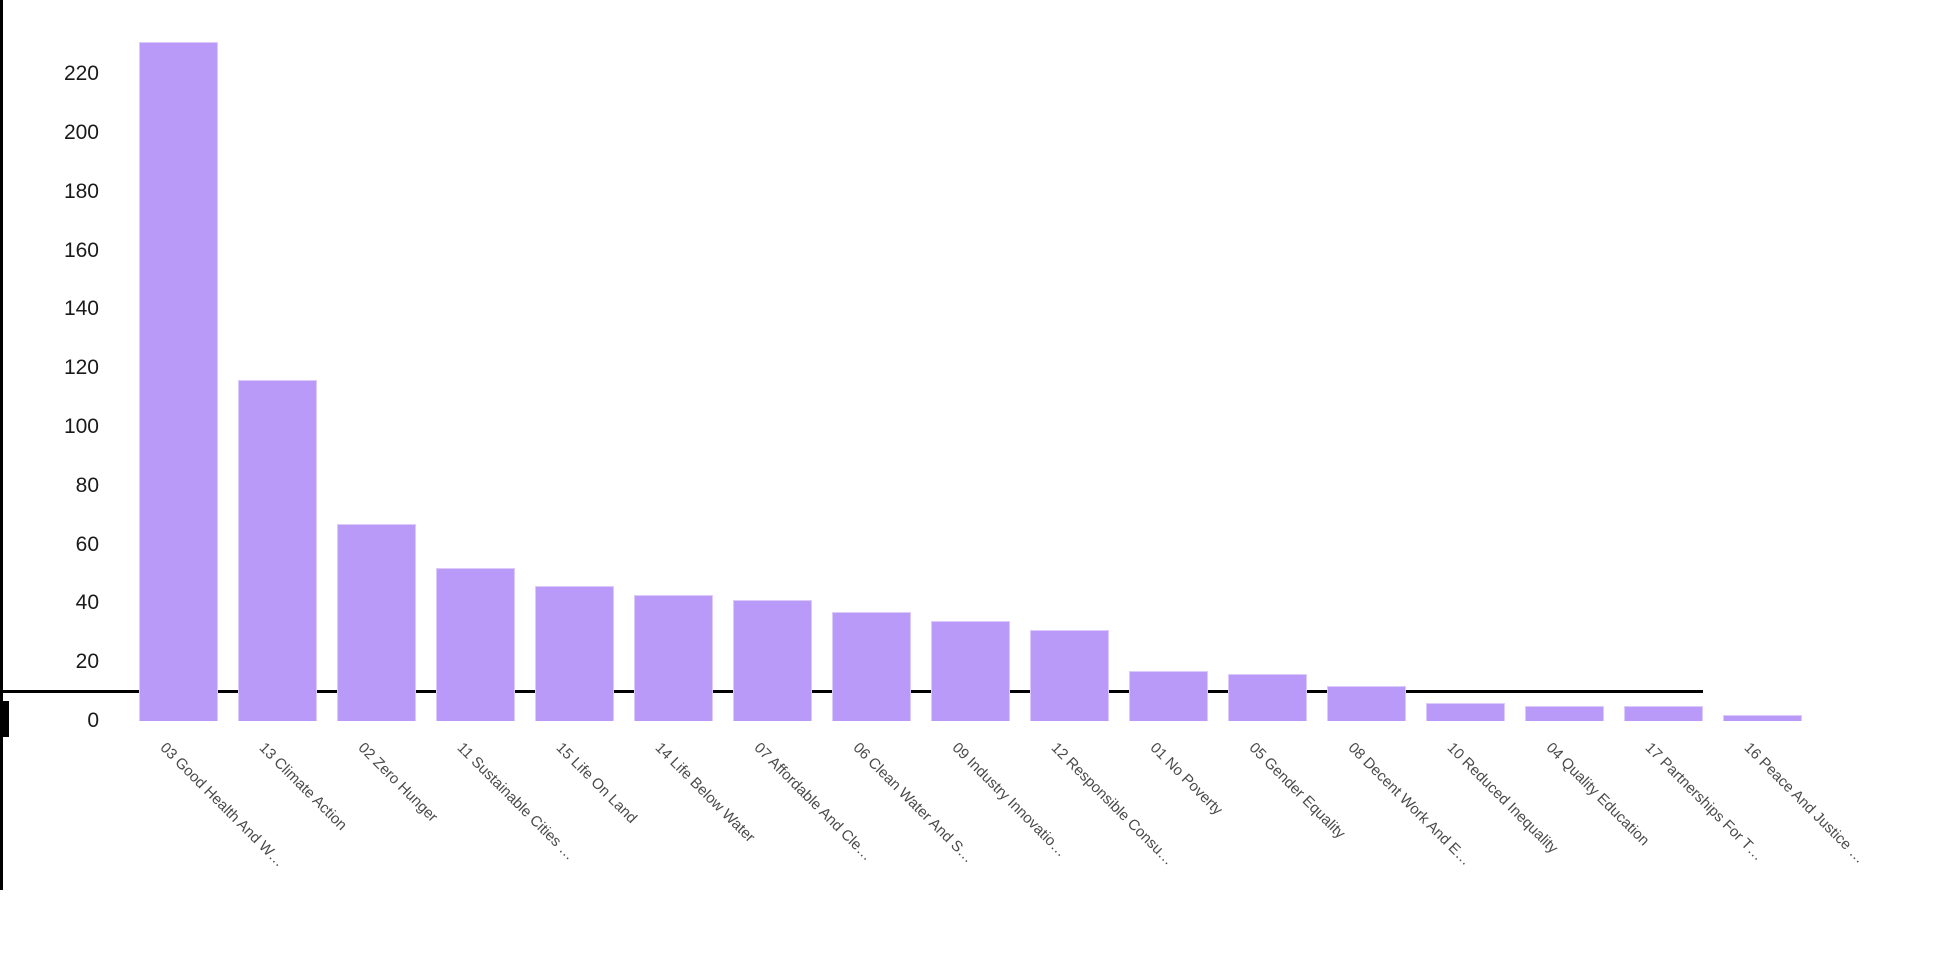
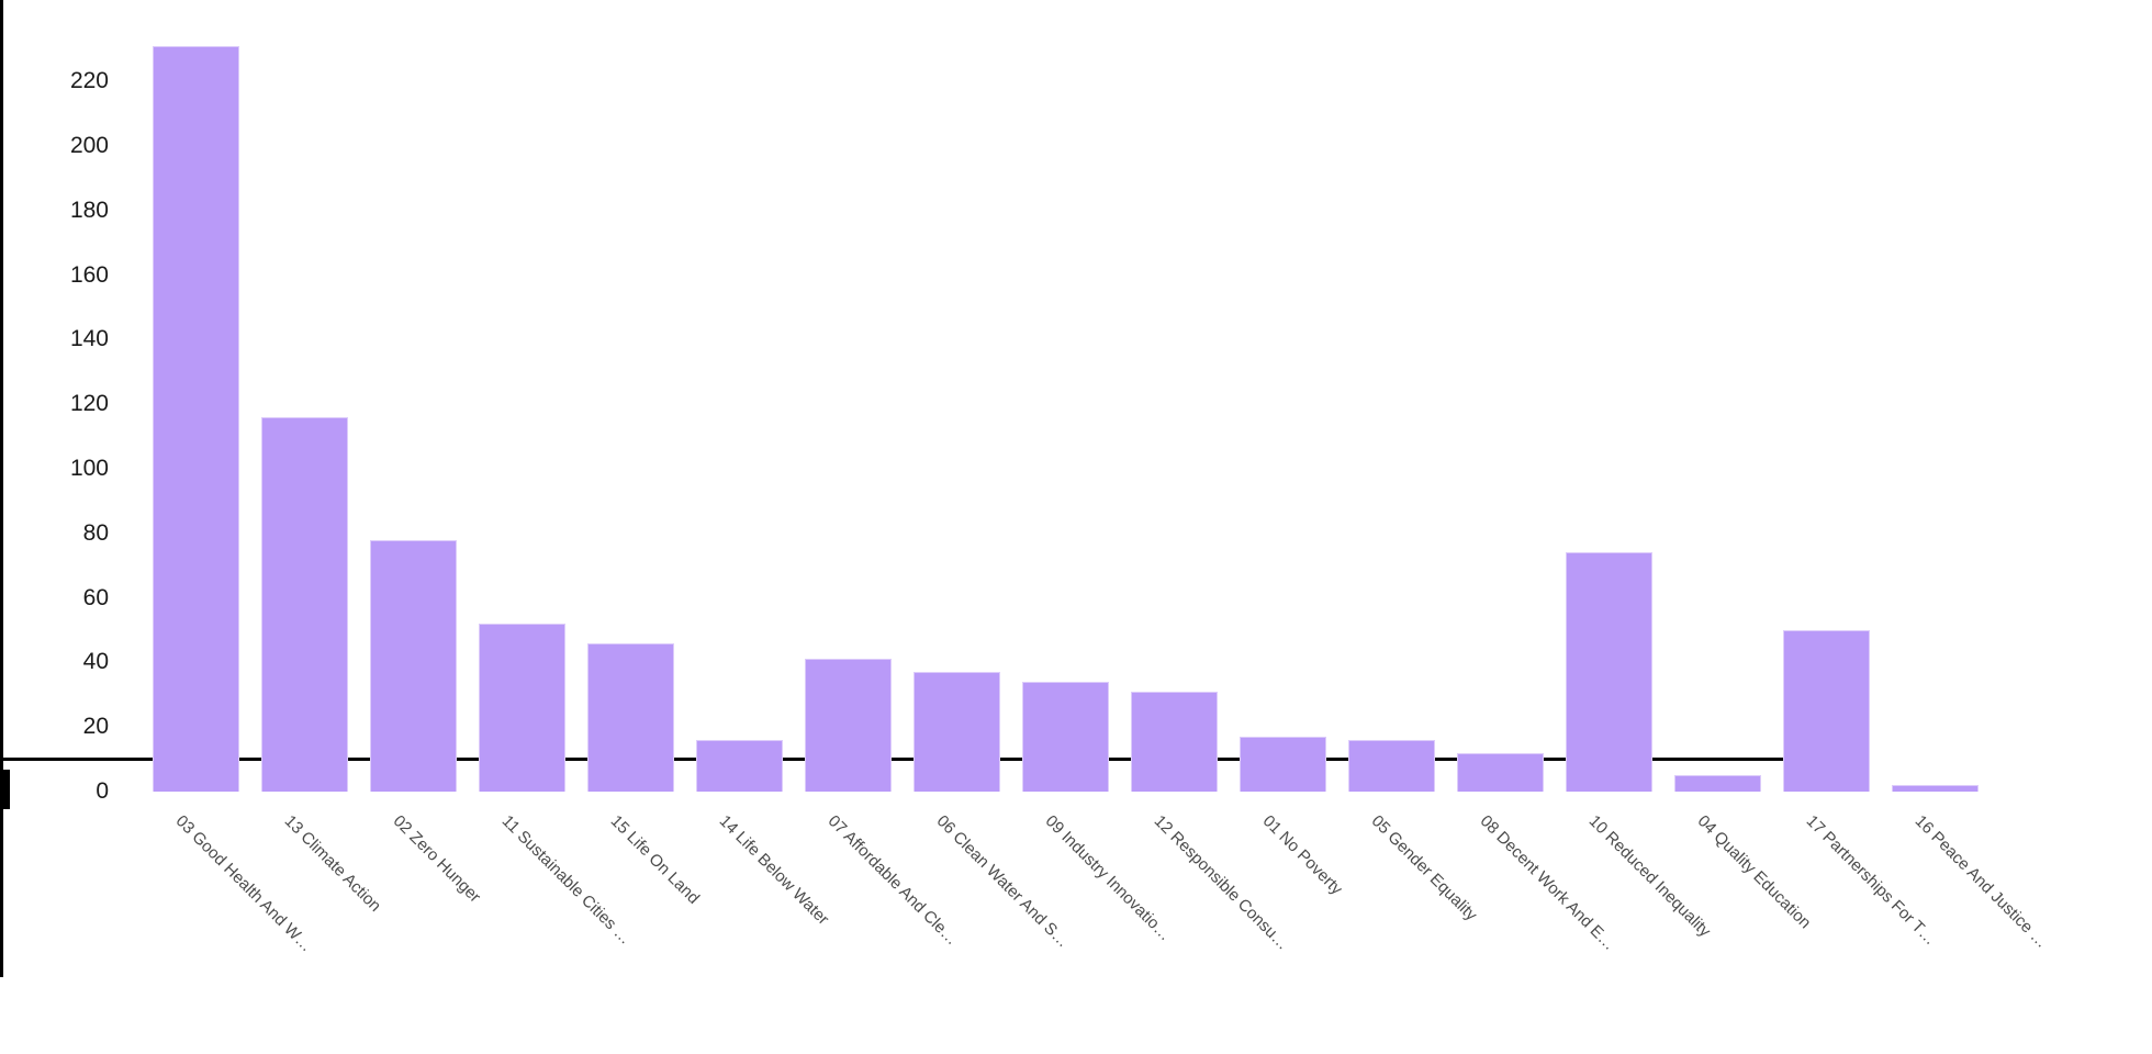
02 Zero Hunger: 67 -> 78
14 Life Below Water: 43 -> 16
10 Reduced Inequality: 6 -> 74
17 Partnerships For T…: 5 -> 50
